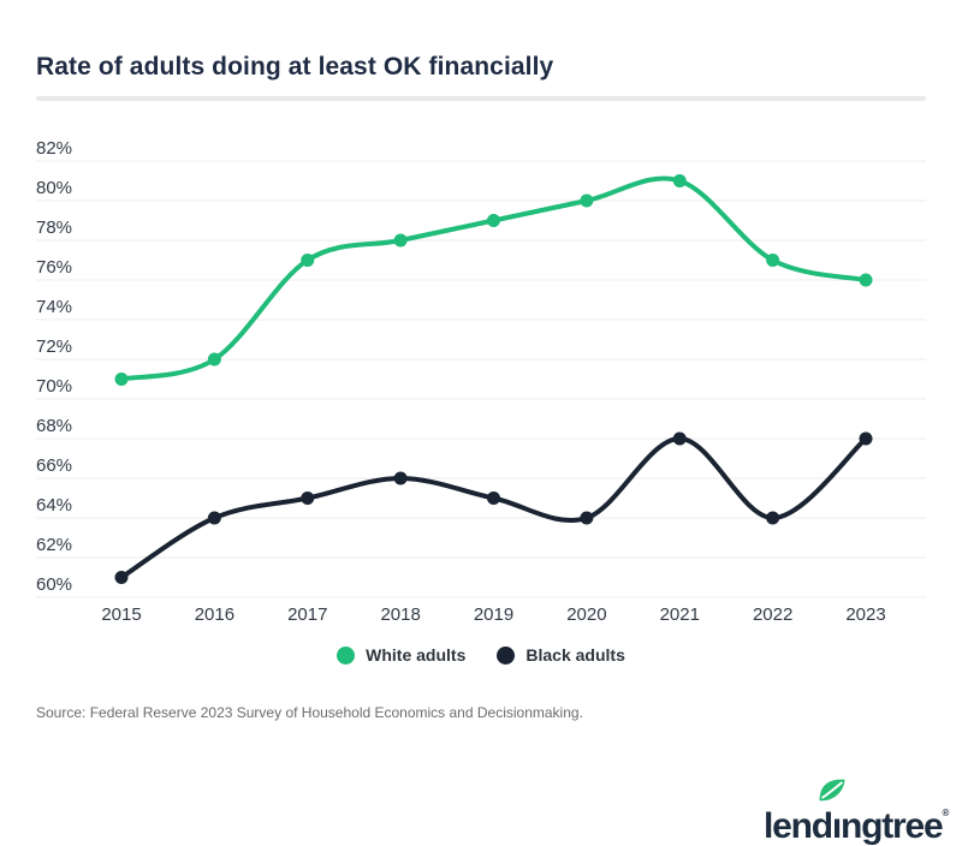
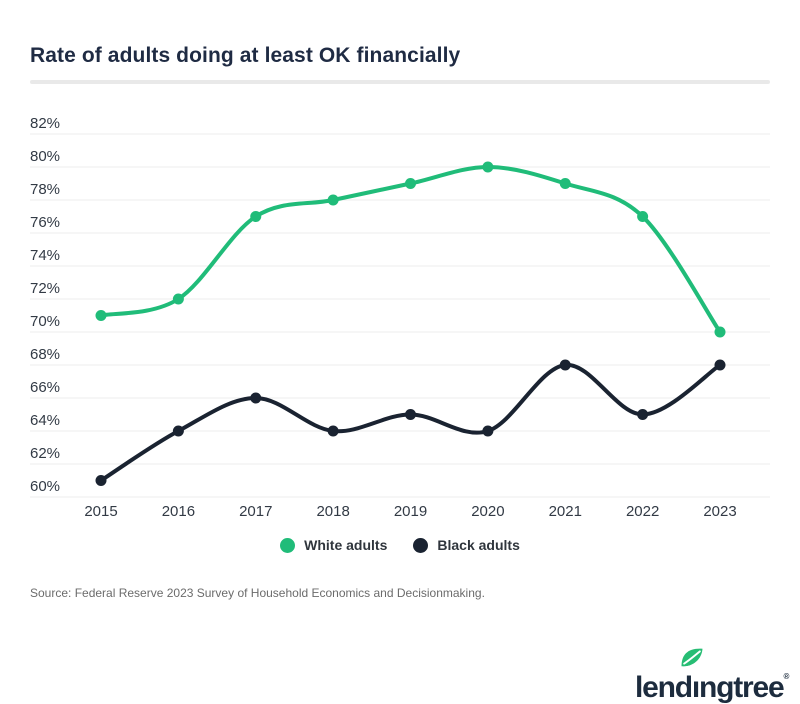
Black adults/2017: 65% -> 66%
Black adults/2018: 66% -> 64%
White adults/2021: 81% -> 79%
Black adults/2022: 64% -> 65%
White adults/2023: 76% -> 70%
